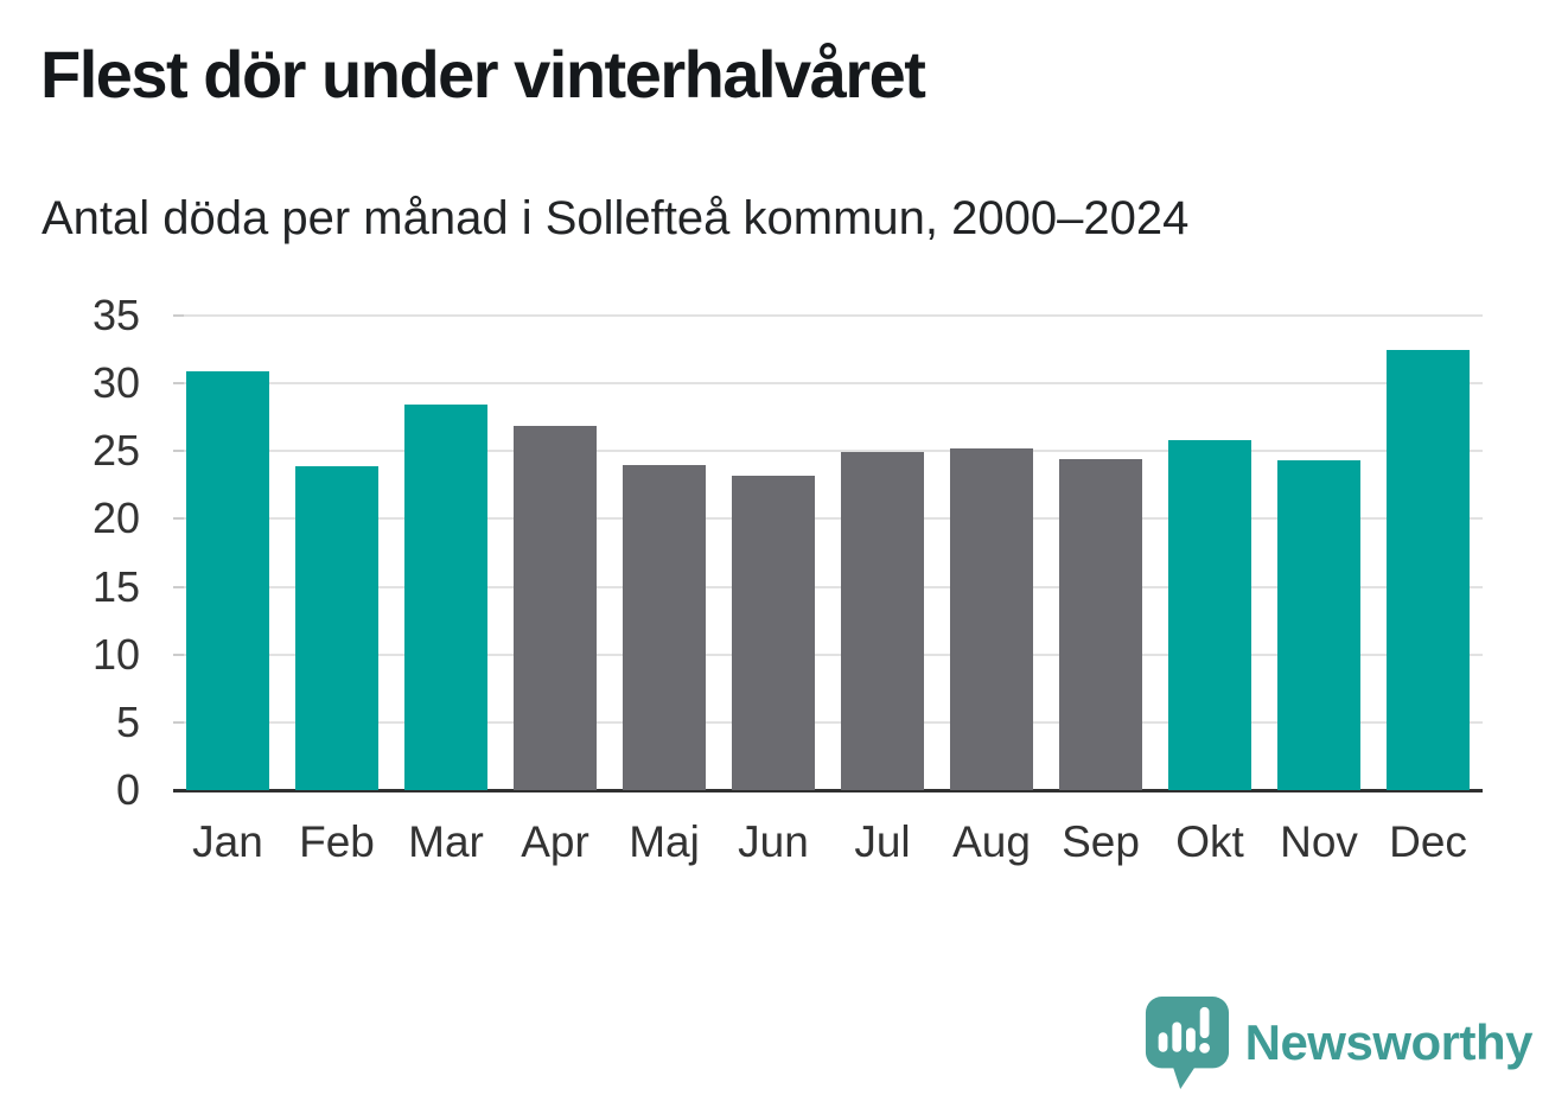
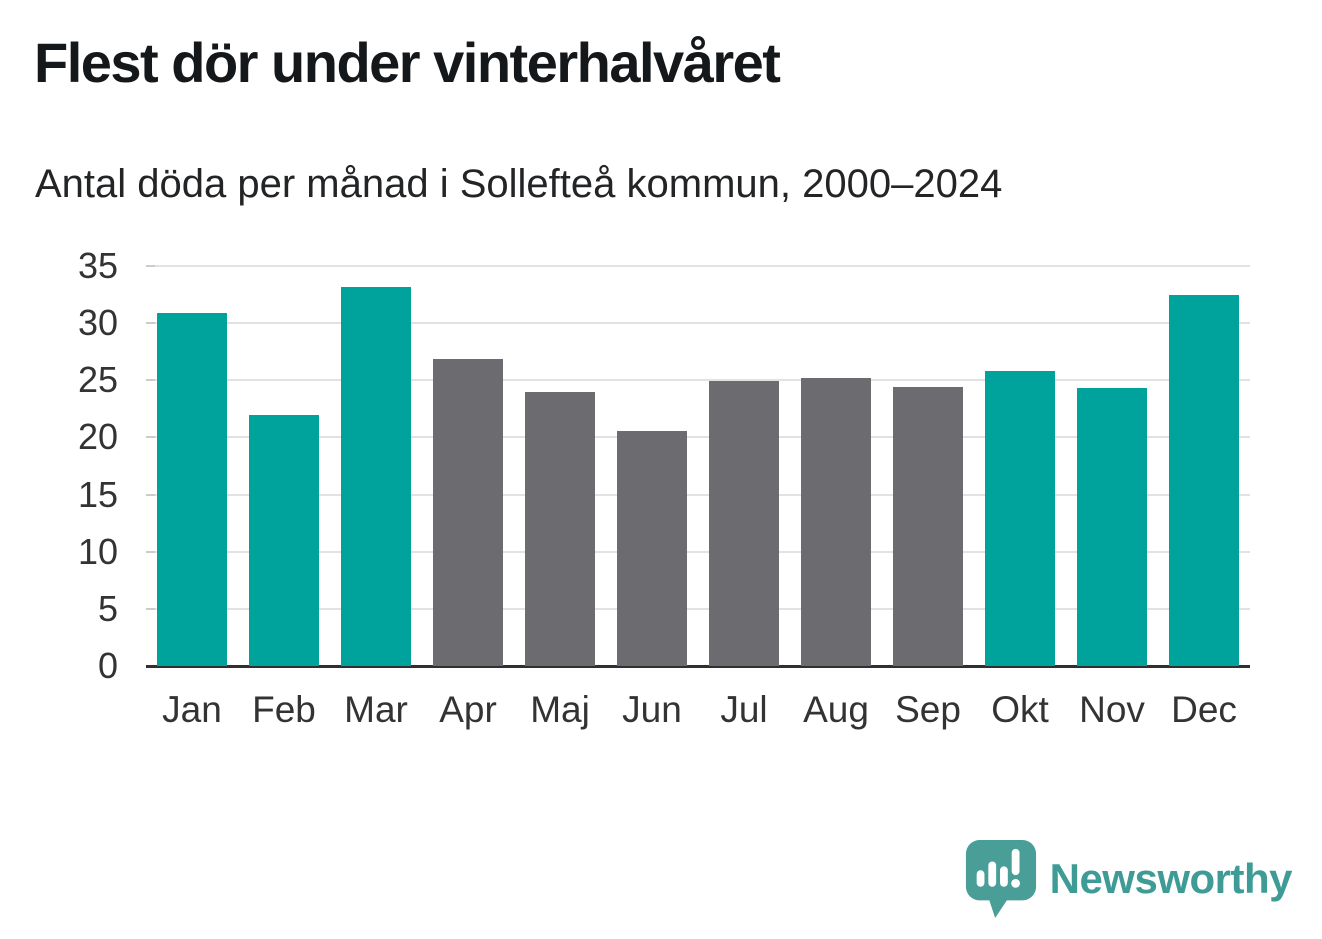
Feb: 23.9 -> 22.0
Mar: 28.4 -> 33.2
Jun: 23.2 -> 20.6
